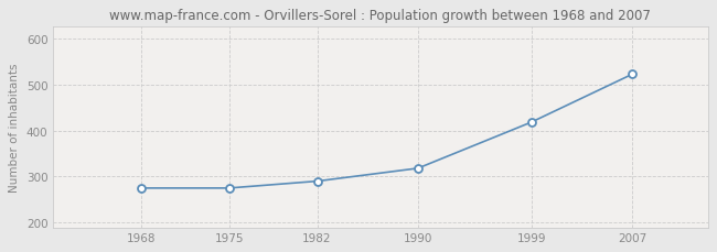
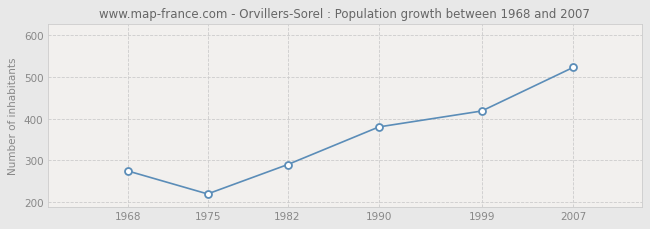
1975: 275 -> 220
1990: 318 -> 380
